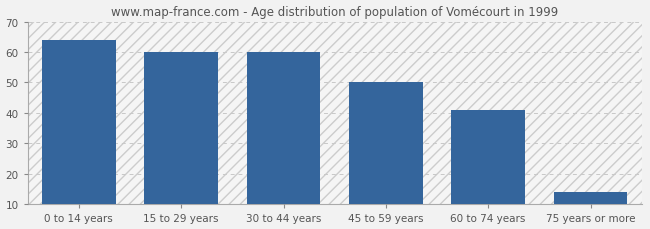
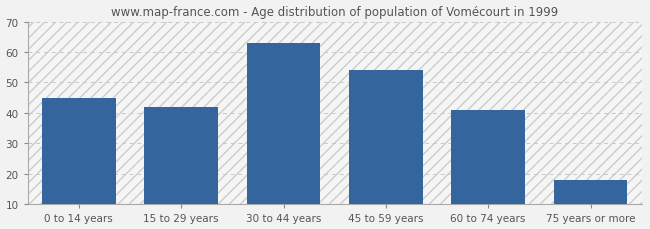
0 to 14 years: 64 -> 45
15 to 29 years: 60 -> 42
30 to 44 years: 60 -> 63
45 to 59 years: 50 -> 54
75 years or more: 14 -> 18
